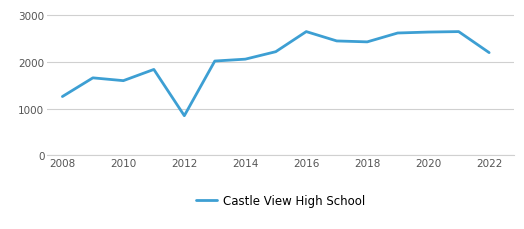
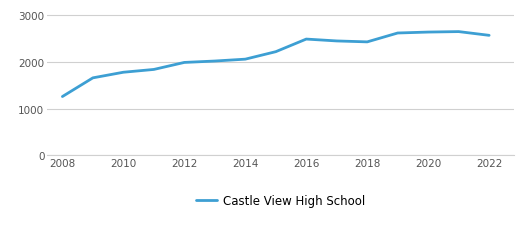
2010: 1600 -> 1780
2012: 850 -> 1990
2016: 2650 -> 2490
2022: 2200 -> 2570
